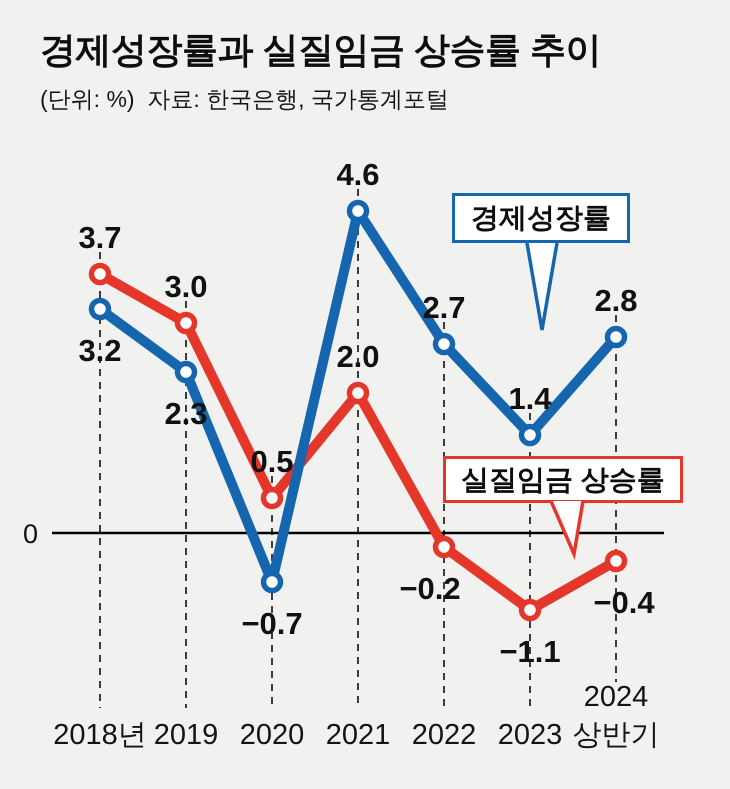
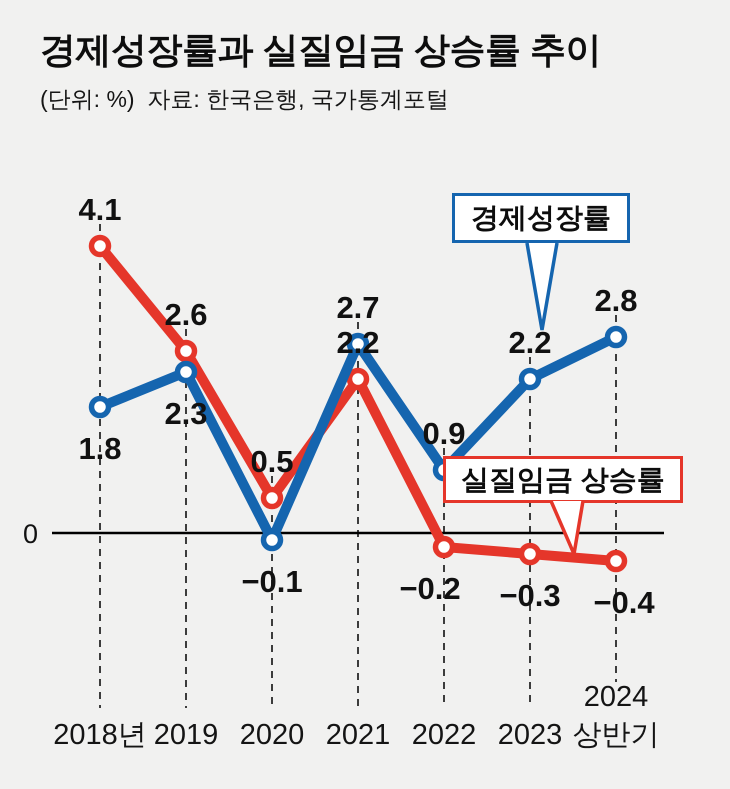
경제성장률/2018년: 3.2 -> 1.8
실질임금 상승률/2018년: 3.7 -> 4.1
실질임금 상승률/2019: 3.0 -> 2.6
경제성장률/2020: −0.7 -> −0.1
경제성장률/2021: 4.6 -> 2.7
실질임금 상승률/2021: 2.0 -> 2.2
경제성장률/2022: 2.7 -> 0.9
경제성장률/2023: 1.4 -> 2.2
실질임금 상승률/2023: −1.1 -> −0.3
